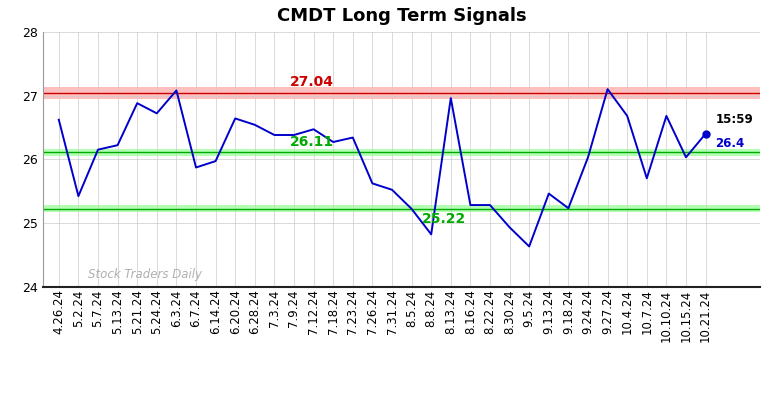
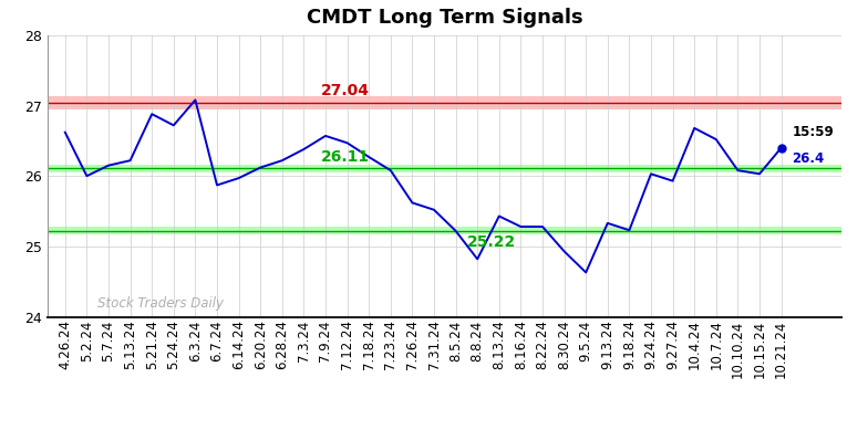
5.2.24: 25.42 -> 26.00
6.20.24: 26.64 -> 26.12
6.28.24: 26.54 -> 26.22
7.9.24: 26.38 -> 26.57
7.23.24: 26.34 -> 26.08
8.13.24: 26.96 -> 25.43
9.13.24: 25.46 -> 25.33
9.27.24: 27.10 -> 25.93
10.7.24: 25.70 -> 26.52
10.10.24: 26.68 -> 26.08
